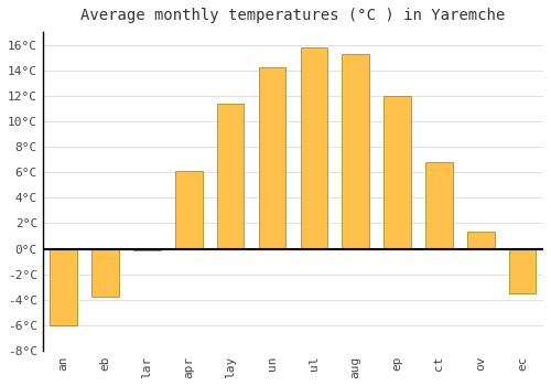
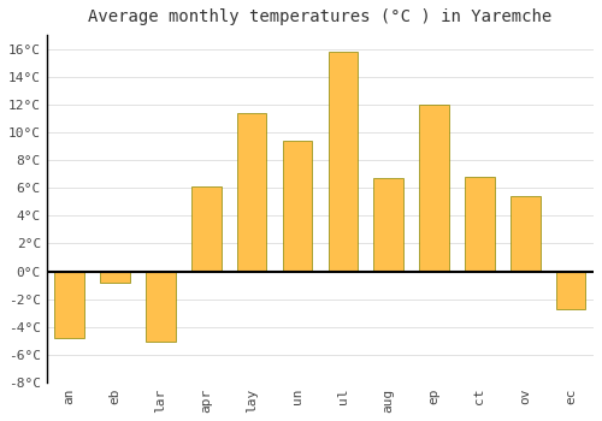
an: -6.0°C -> -4.8°C
eb: -3.8°C -> -0.8°C
lar: -0.1°C -> -5.1°C
un: 14.2°C -> 9.4°C
aug: 15.3°C -> 6.7°C
ov: 1.3°C -> 5.4°C
ec: -3.5°C -> -2.7°C
